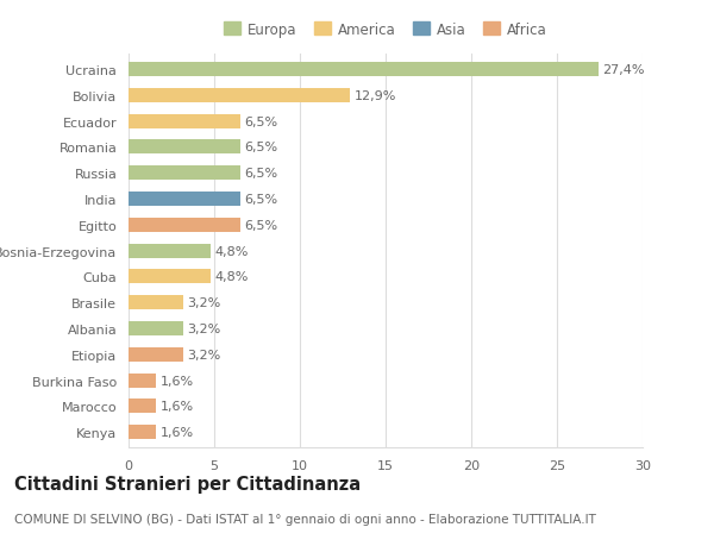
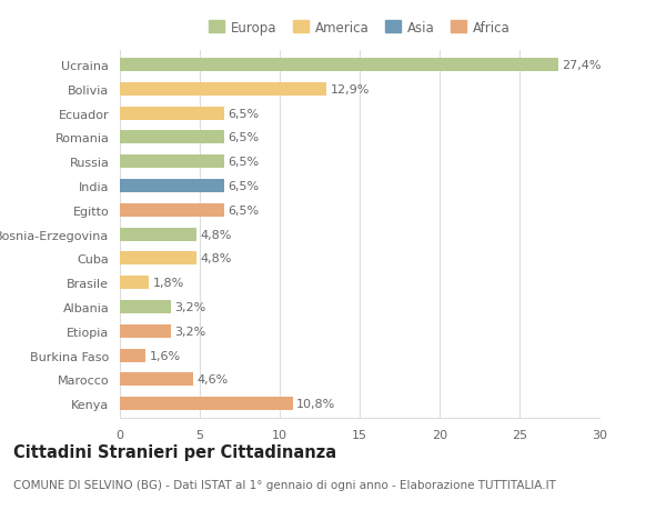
Brasile: 3,2% -> 1,8%
Marocco: 1,6% -> 4,6%
Kenya: 1,6% -> 10,8%
